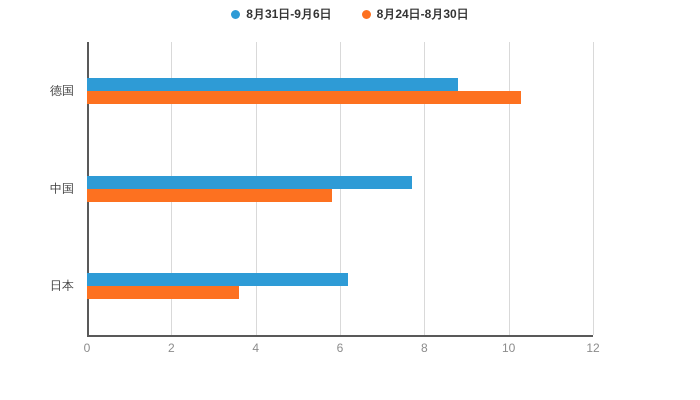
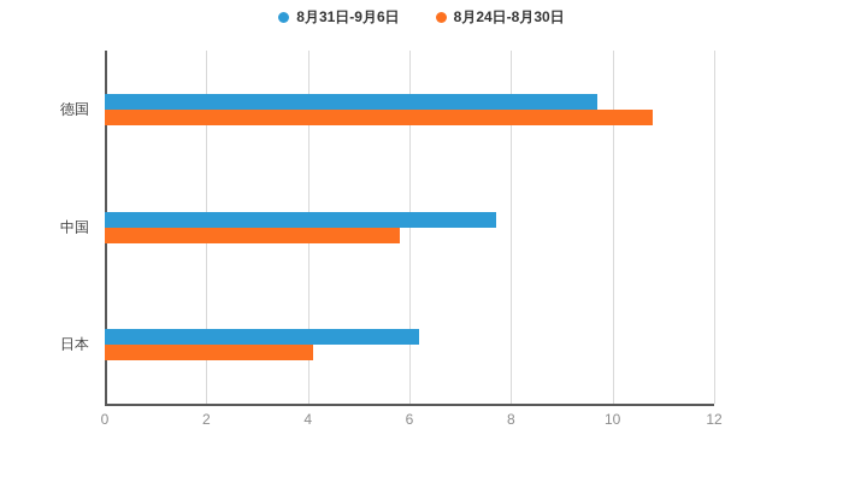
8月31日-9月6日/德国: 8.8 -> 9.7
8月24日-8月30日/德国: 10.3 -> 10.8
8月24日-8月30日/日本: 3.6 -> 4.1
